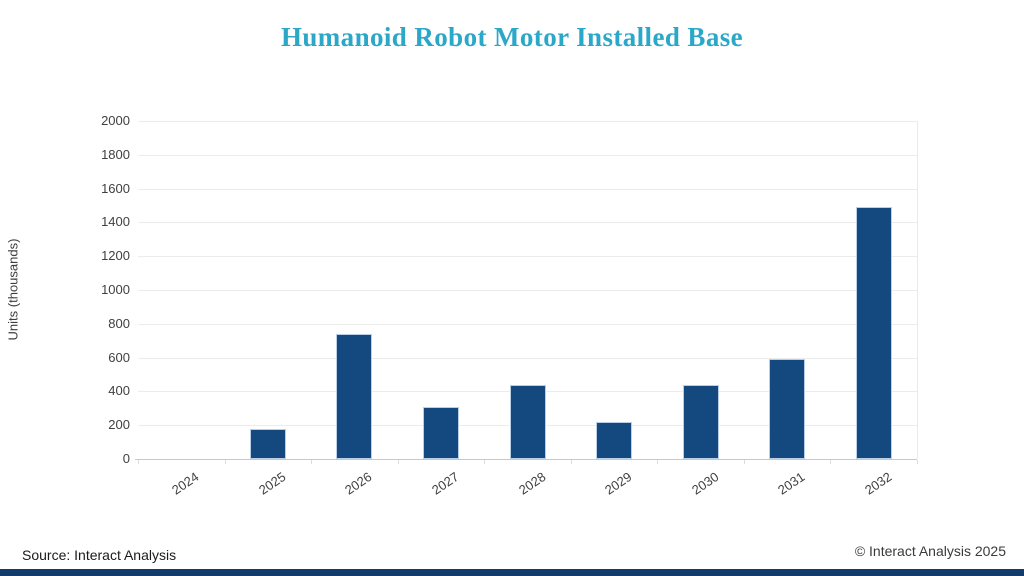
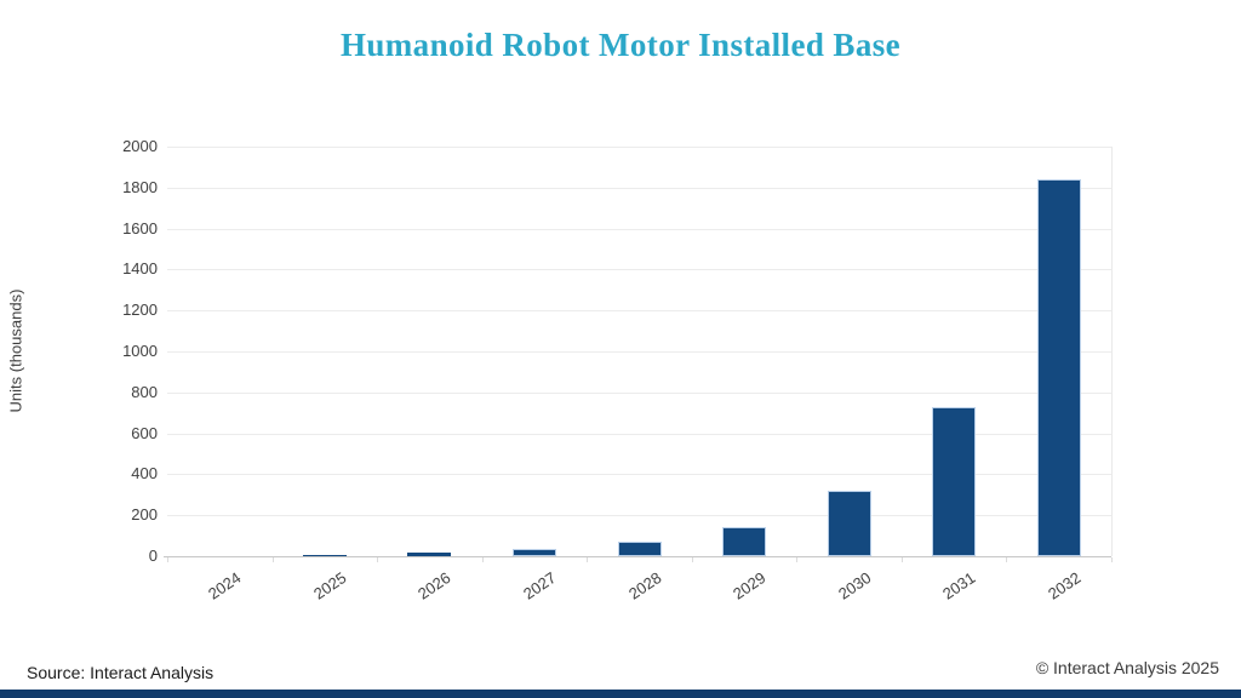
2025: 180 -> 10
2026: 740 -> 20
2027: 310 -> 40
2028: 440 -> 70
2029: 220 -> 140
2030: 440 -> 320
2031: 590 -> 730
2032: 1490 -> 1840
